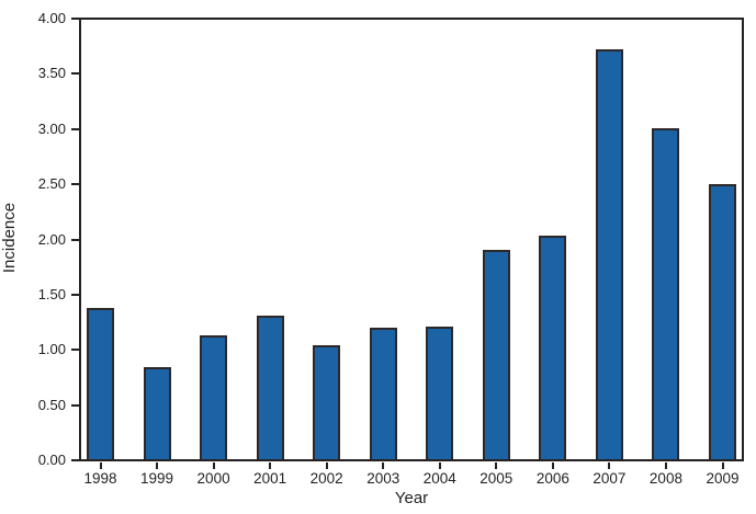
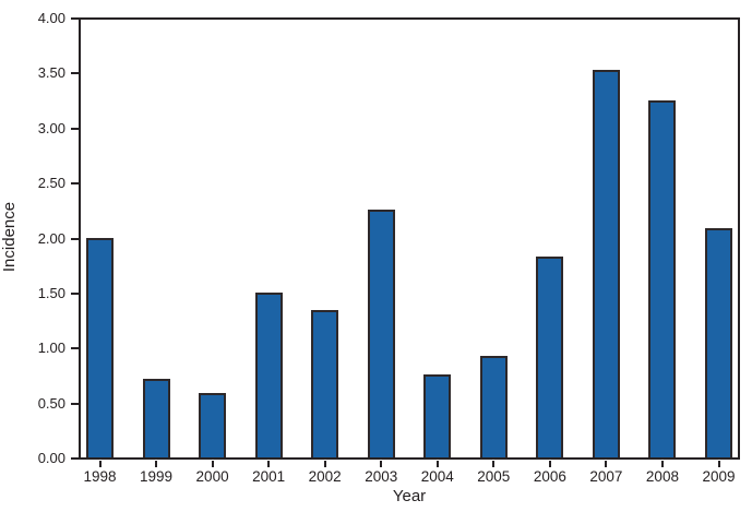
1998: 1.38 -> 2.01
1999: 0.84 -> 0.72
2000: 1.13 -> 0.59
2001: 1.31 -> 1.51
2002: 1.04 -> 1.35
2003: 1.20 -> 2.26
2004: 1.21 -> 0.76
2005: 1.91 -> 0.93
2006: 2.04 -> 1.84
2007: 3.73 -> 3.54
2008: 3.01 -> 3.26
2009: 2.50 -> 2.09
